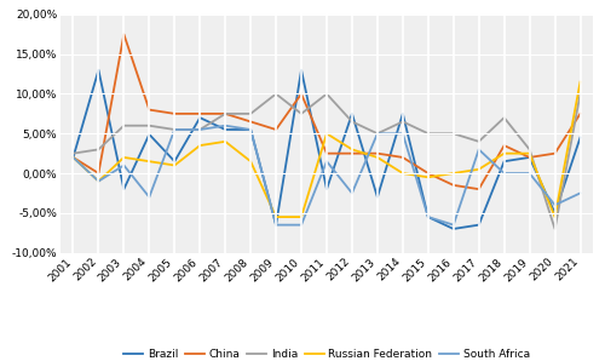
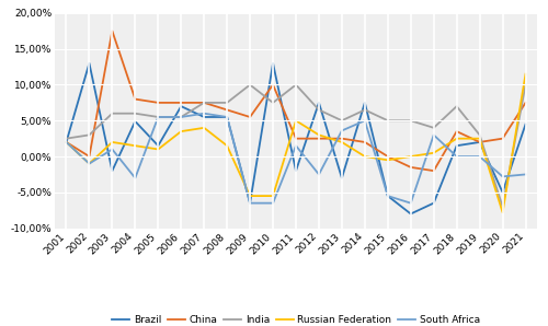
South Africa/2013: 5,0% -> 3,6%
Brazil/2016: -7,0% -> -8,0%
Russian Federation/2020: -5,5% -> -7,8%
South Africa/2020: -4,0% -> -2,8%
